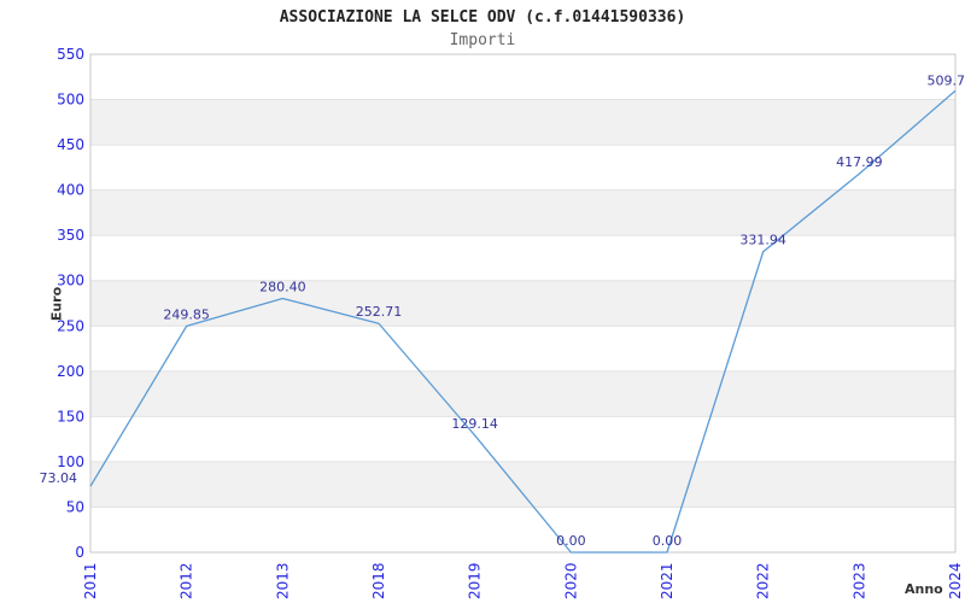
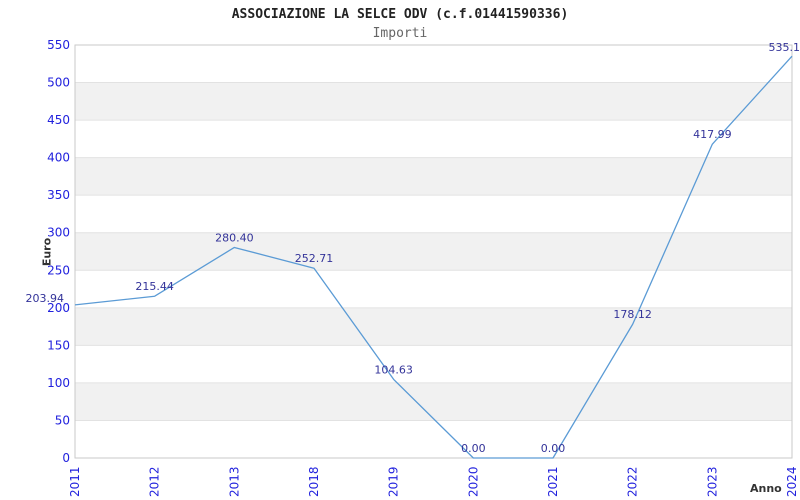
2011: 73.04 -> 203.94
2012: 249.85 -> 215.44
2019: 129.14 -> 104.63
2022: 331.94 -> 178.12
2024: 509.7 -> 535.1
